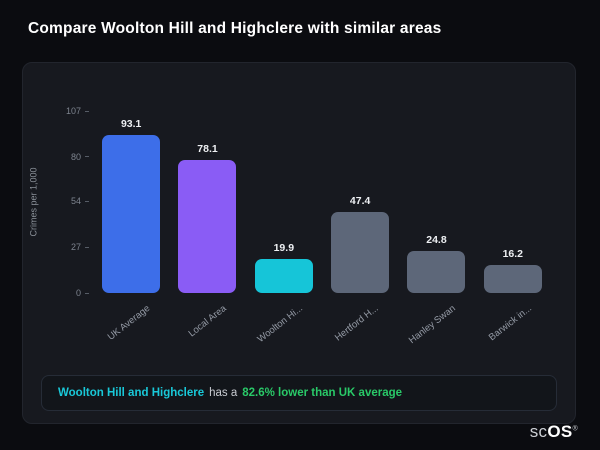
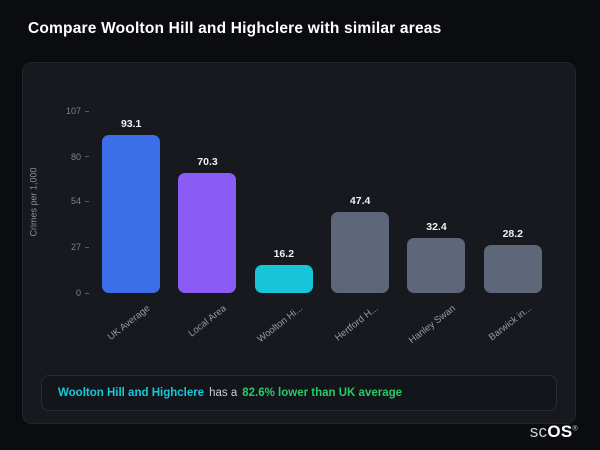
Local Area: 78.1 -> 70.3
Woolton Hi...: 19.9 -> 16.2
Hanley Swan: 24.8 -> 32.4
Barwick in...: 16.2 -> 28.2
